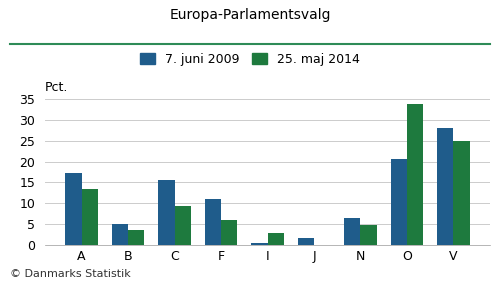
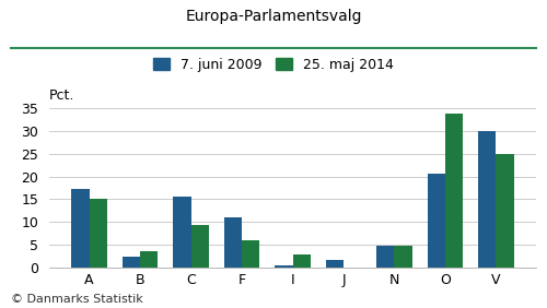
25. maj 2014/A: 13.5 -> 15.0
7. juni 2009/B: 5.0 -> 2.5
7. juni 2009/N: 6.5 -> 4.8
7. juni 2009/V: 28.0 -> 30.0
